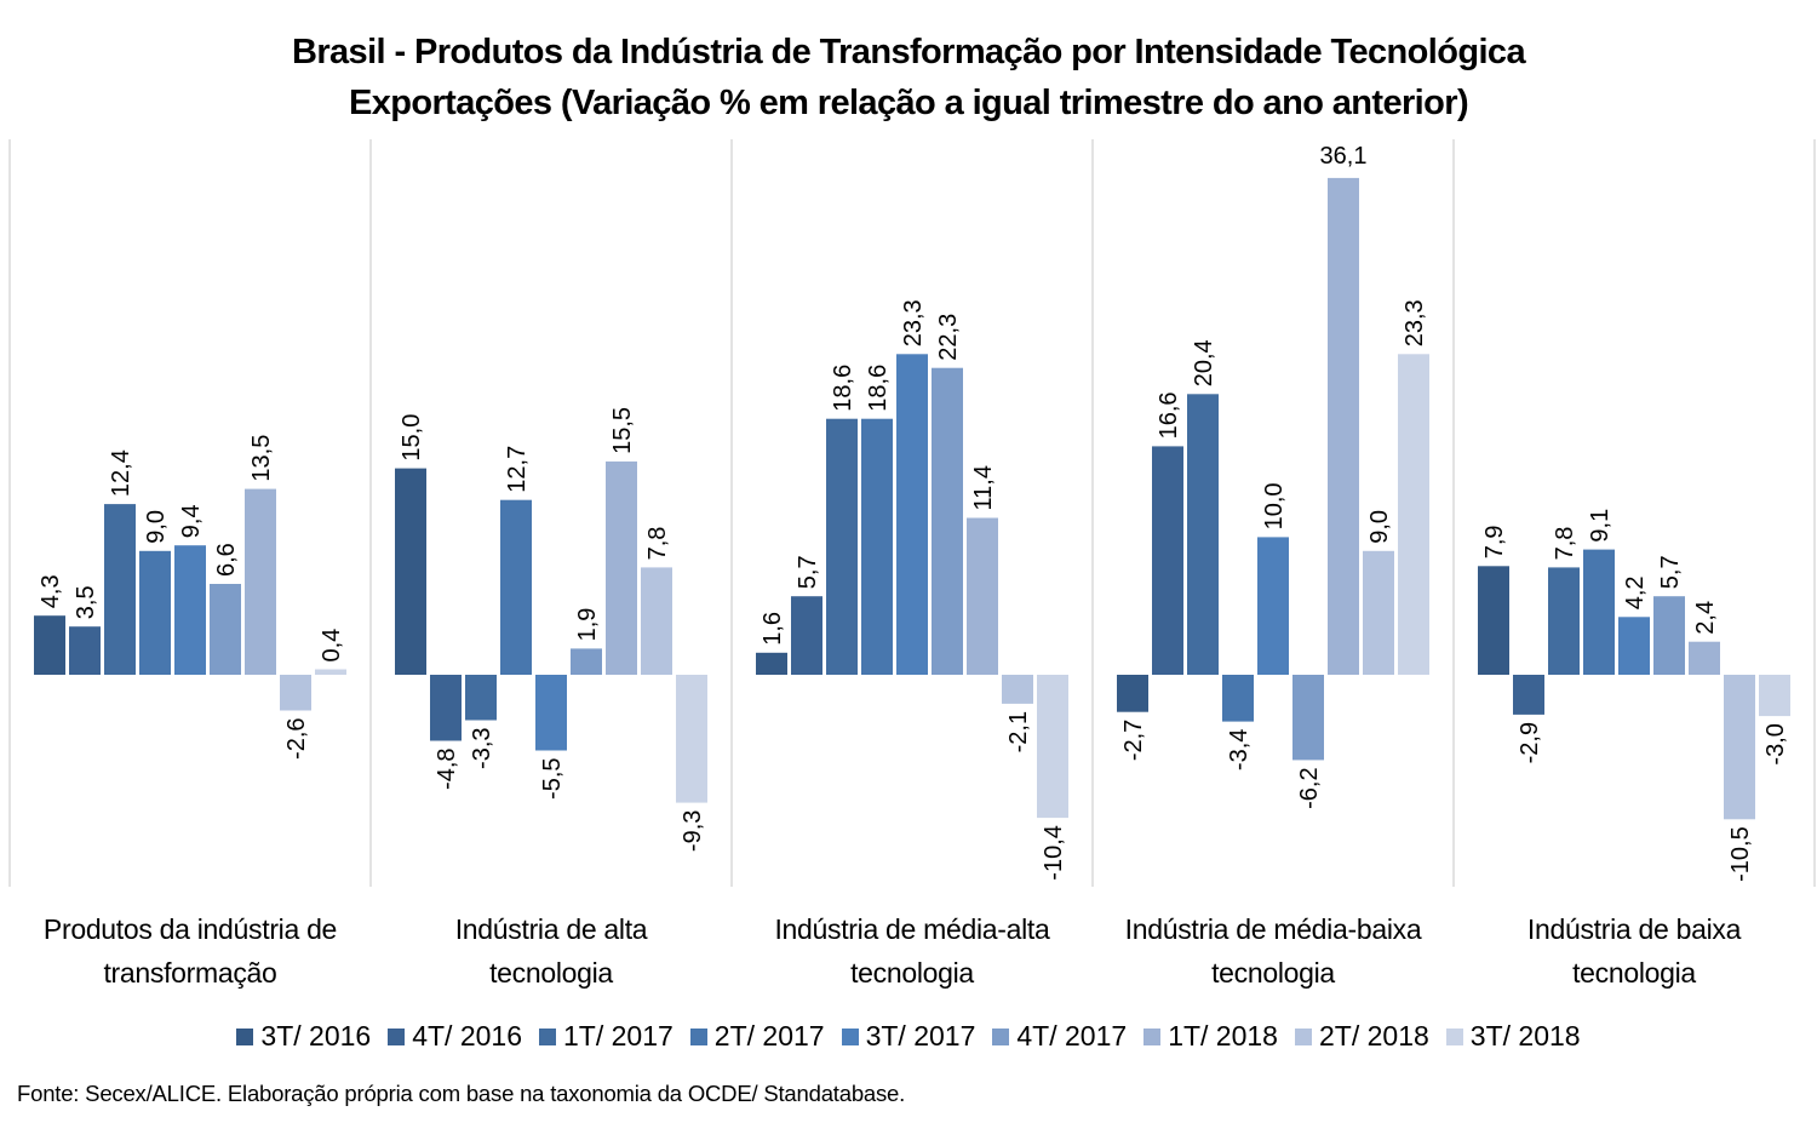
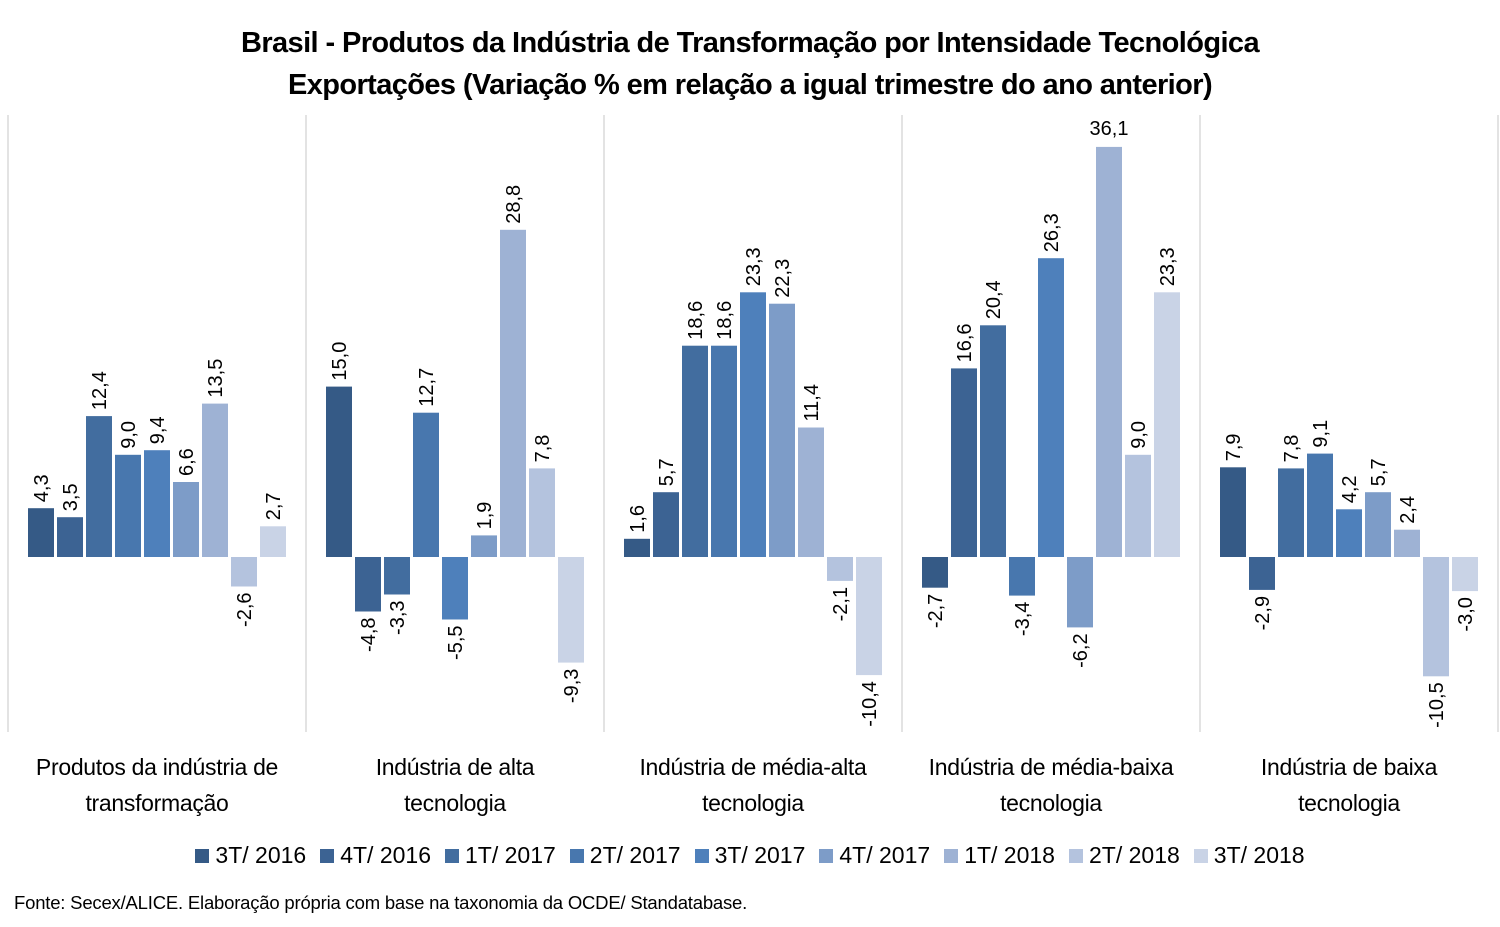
3T/ 2018/Produtos da indústria de transformação: 0,4 -> 2,7
1T/ 2018/Indústria de alta tecnologia: 15,5 -> 28,8
3T/ 2017/Indústria de média-baixa tecnologia: 10,0 -> 26,3
